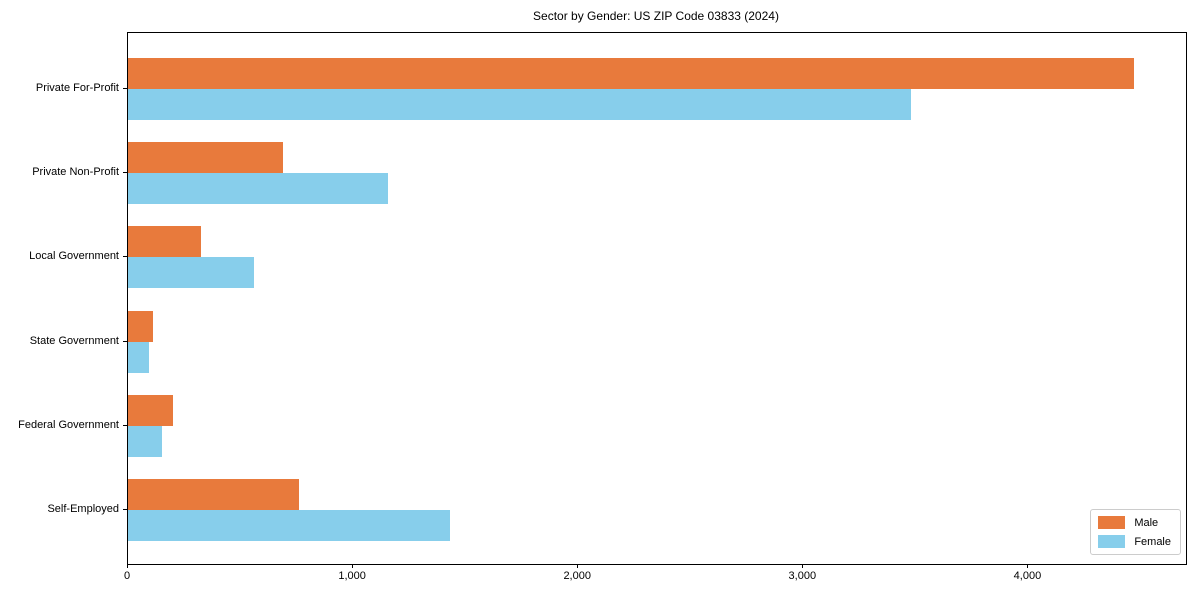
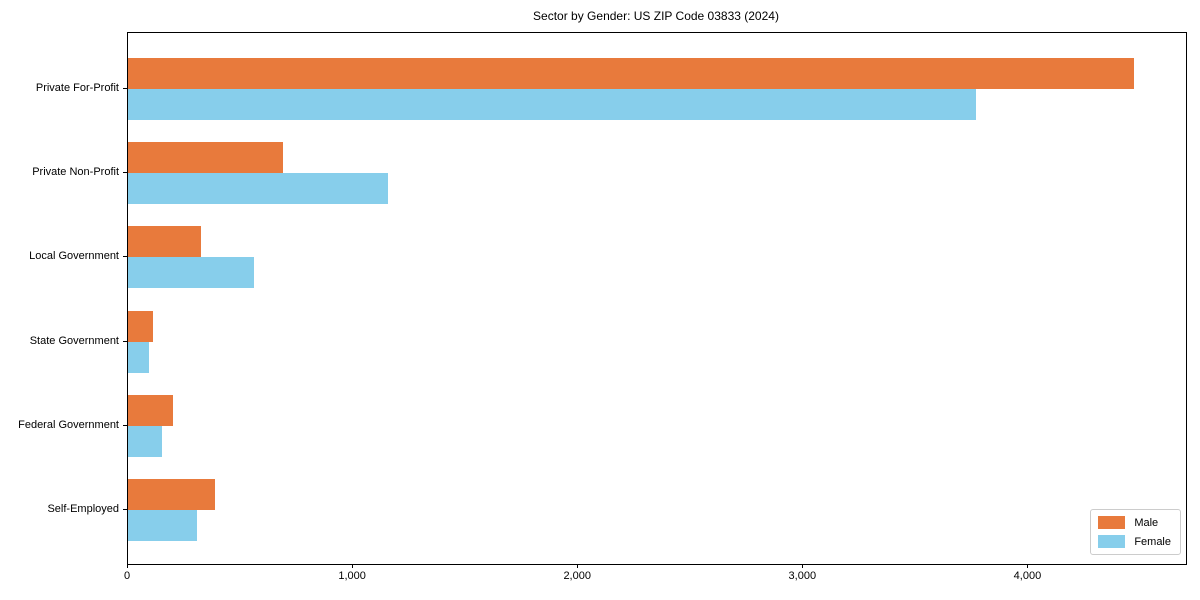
Female/Private For-Profit: 3480 -> 3760
Male/Self-Employed: 760 -> 380
Female/Self-Employed: 1430 -> 300
